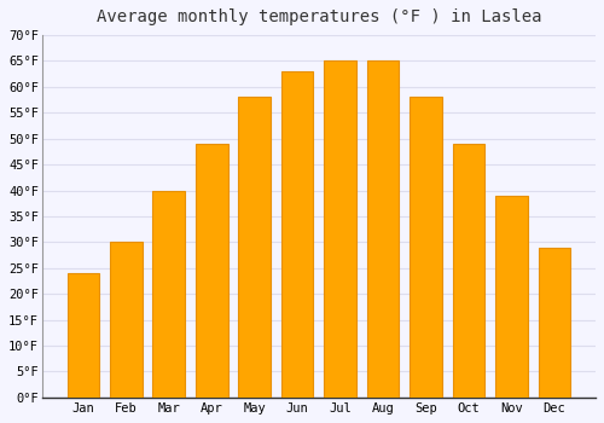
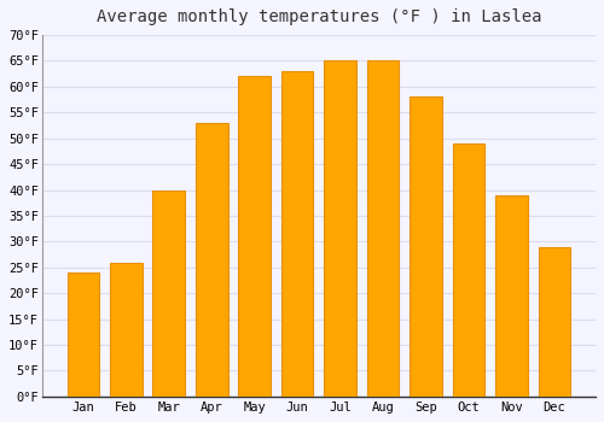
Feb: 30°F -> 26°F
Apr: 49°F -> 53°F
May: 58°F -> 62°F
